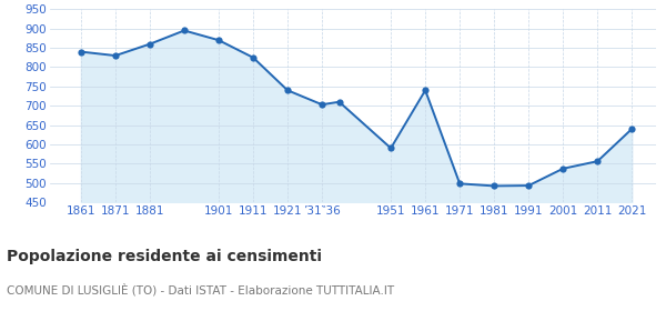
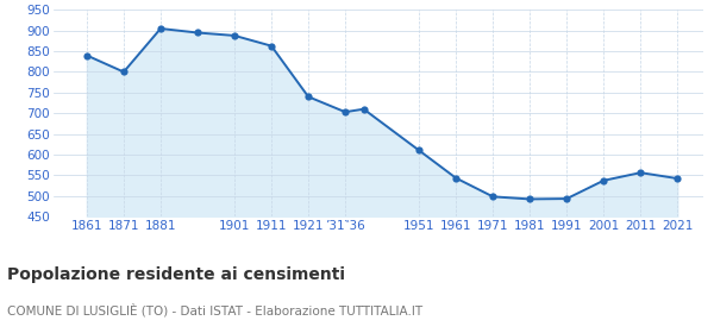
1871: 830 -> 800
1881: 860 -> 905
1901: 870 -> 888
1911: 825 -> 863
1951: 590 -> 610
1961: 740 -> 543
2021: 640 -> 542
